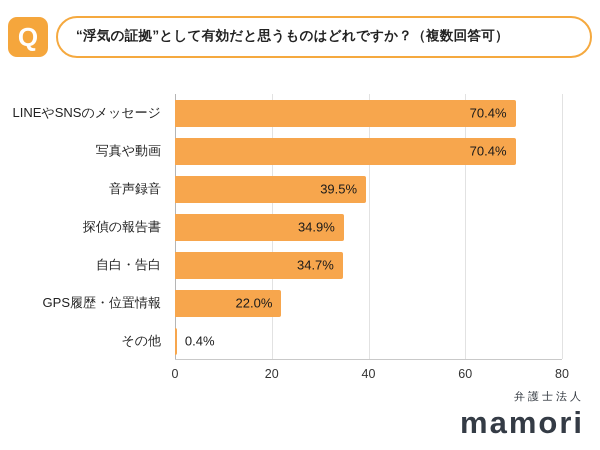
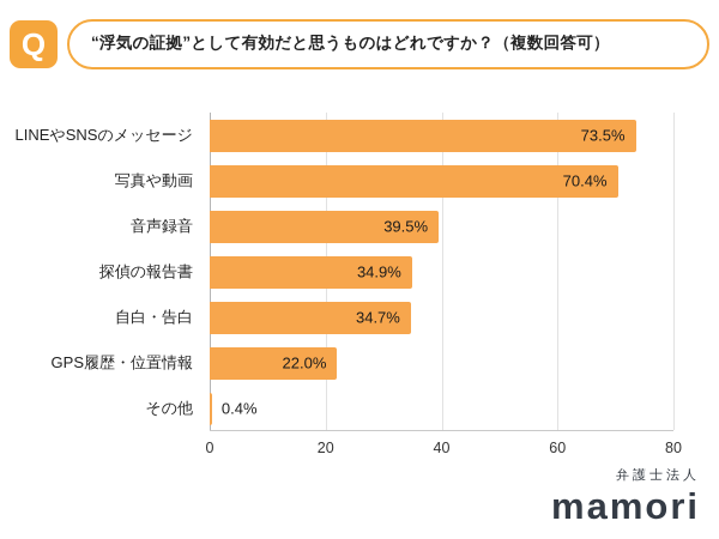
LINEやSNSのメッセージ: 70.4% -> 73.5%
